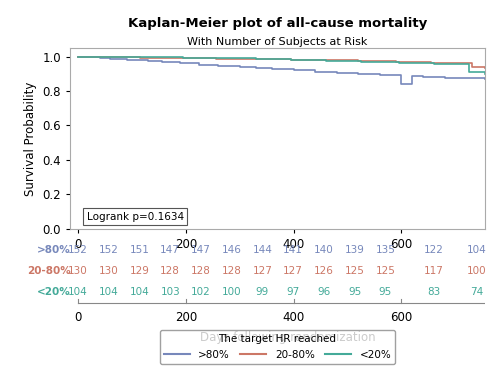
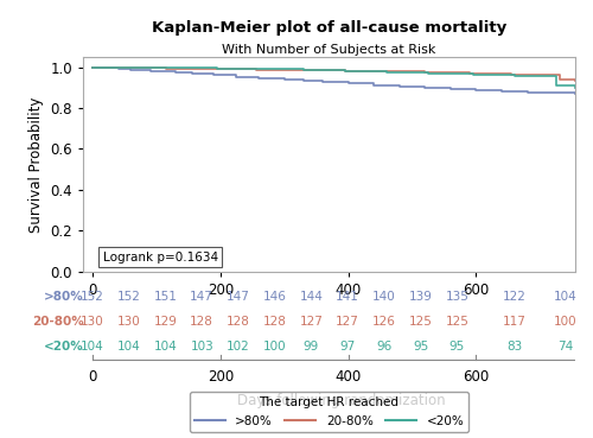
>80%/600: 0.84 -> 0.89
